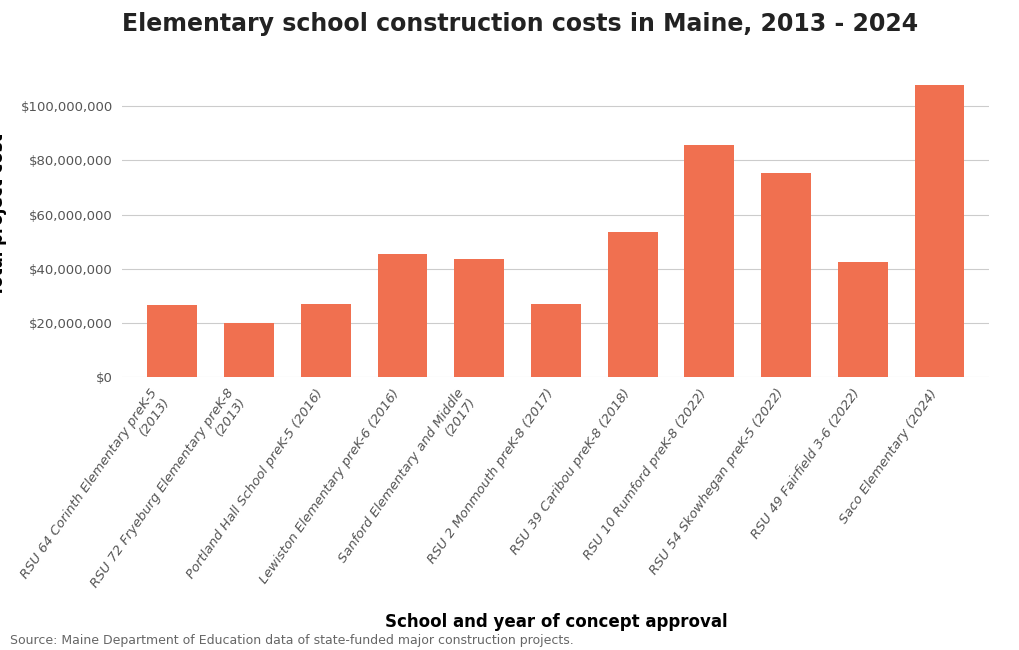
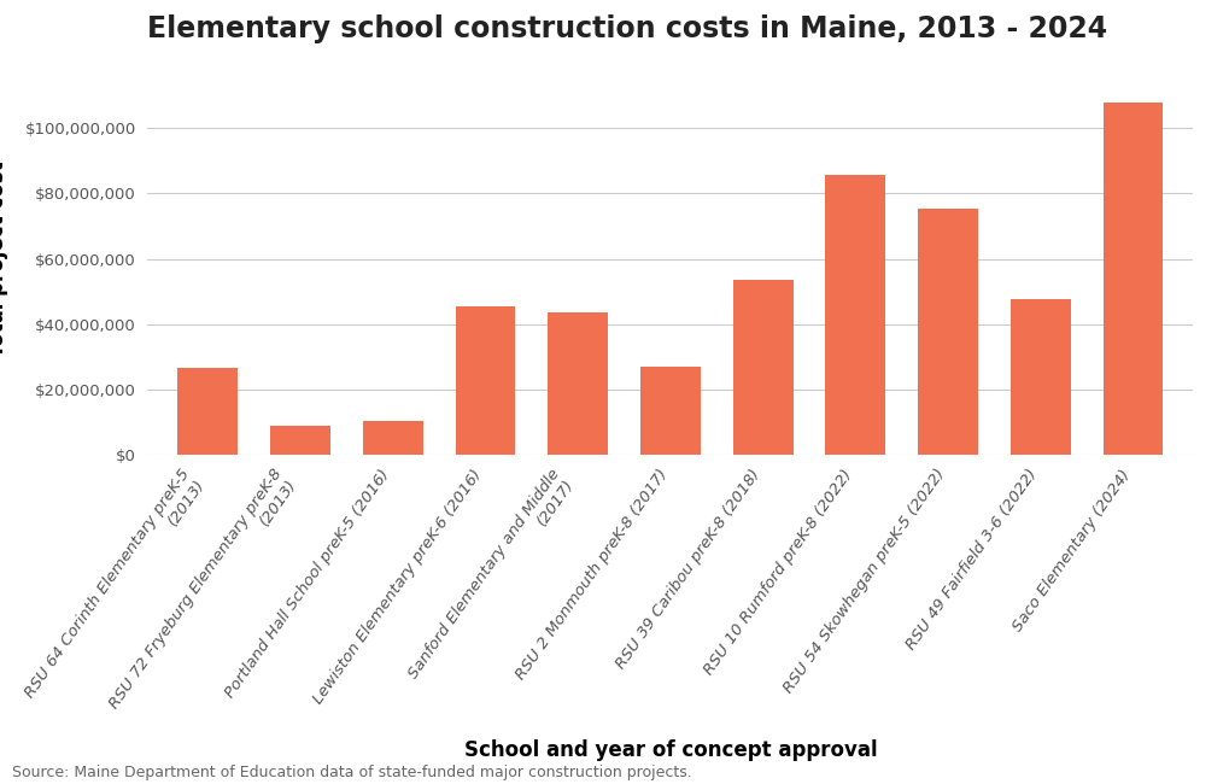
RSU 72 Fryeburg Elementary preK-8 (2013): $19,800,000 -> $9,000,000
Portland Hall School preK-5 (2016): $27,000,000 -> $10,500,000
RSU 49 Fairfield 3-6 (2022): $42,500,000 -> $47,500,000
